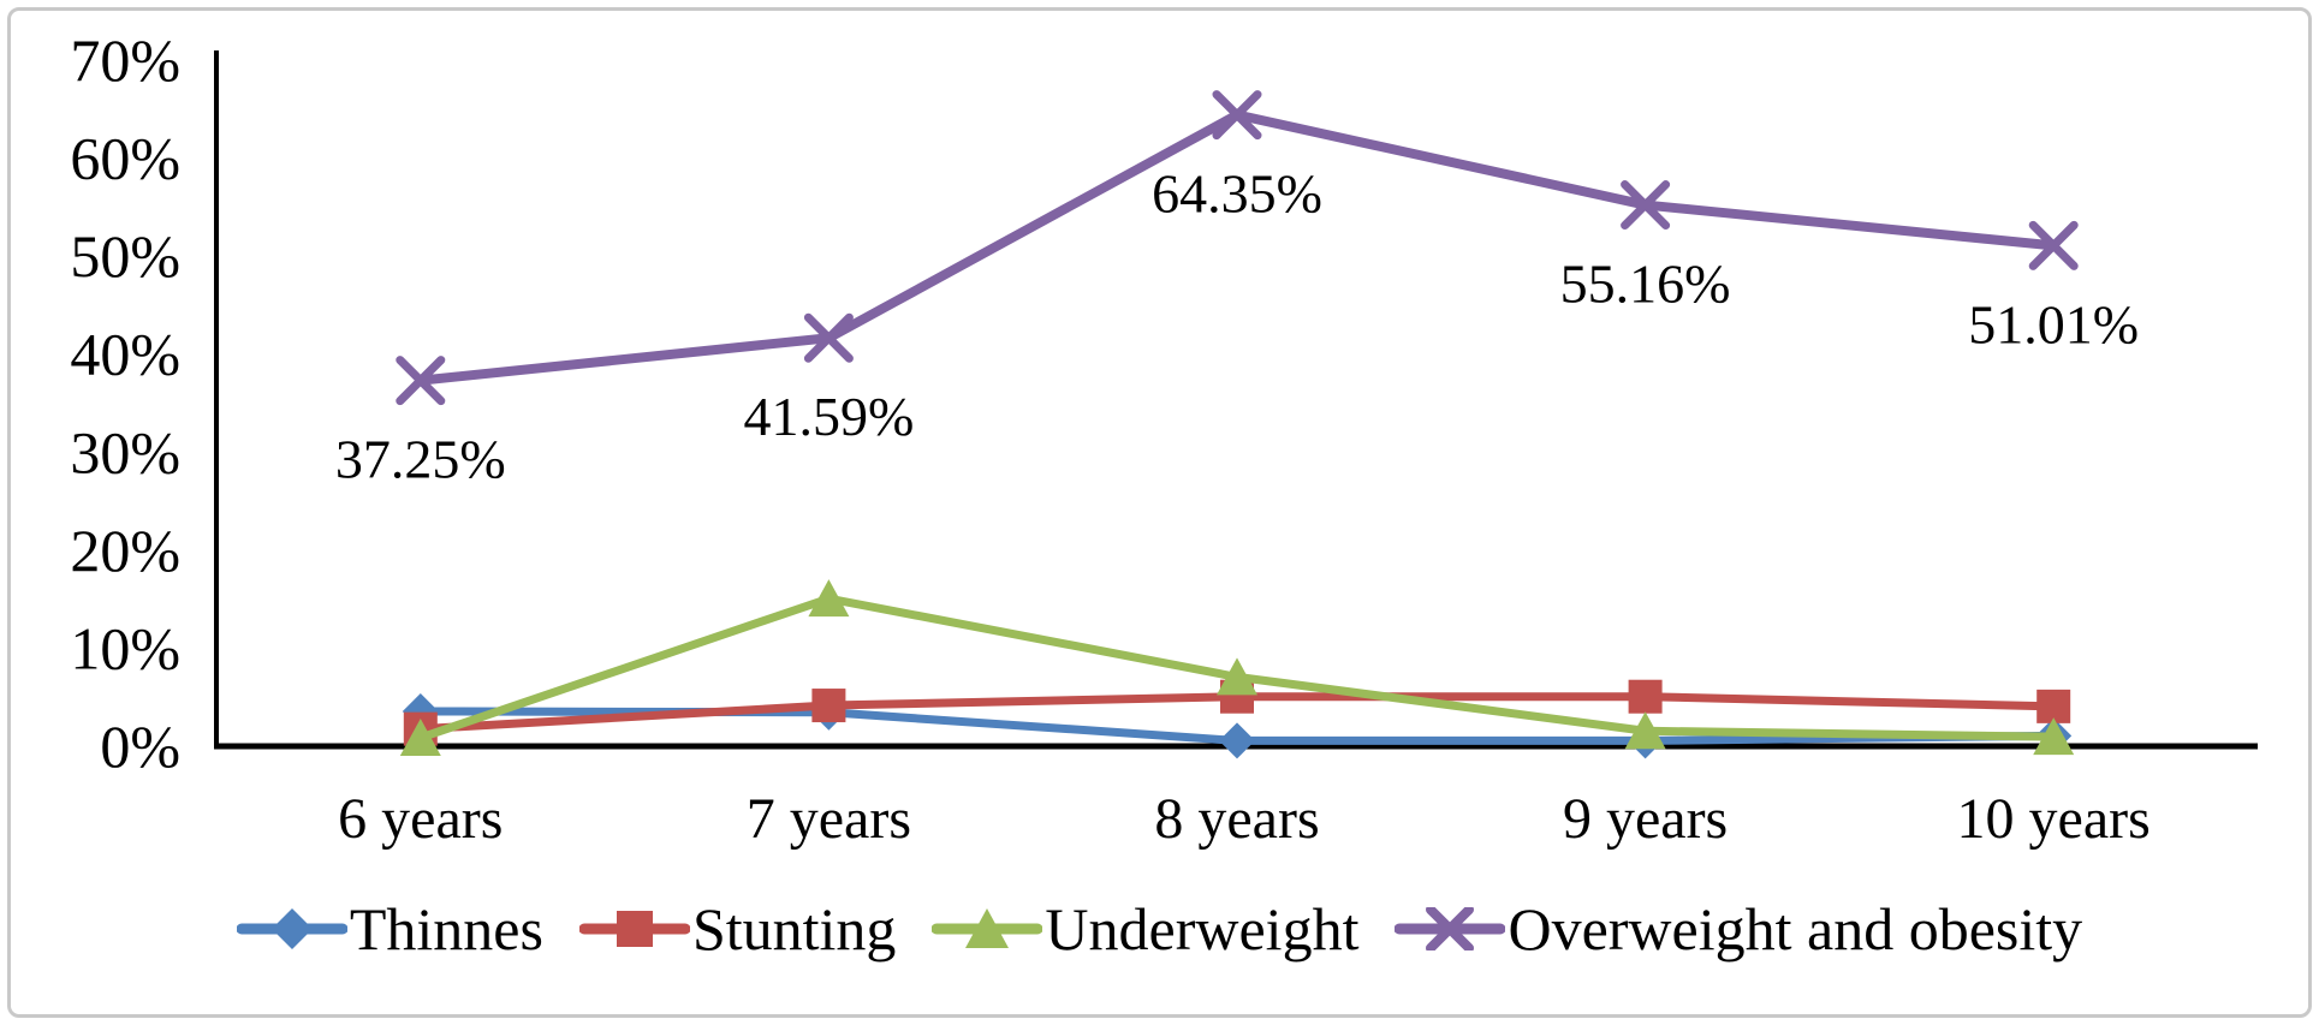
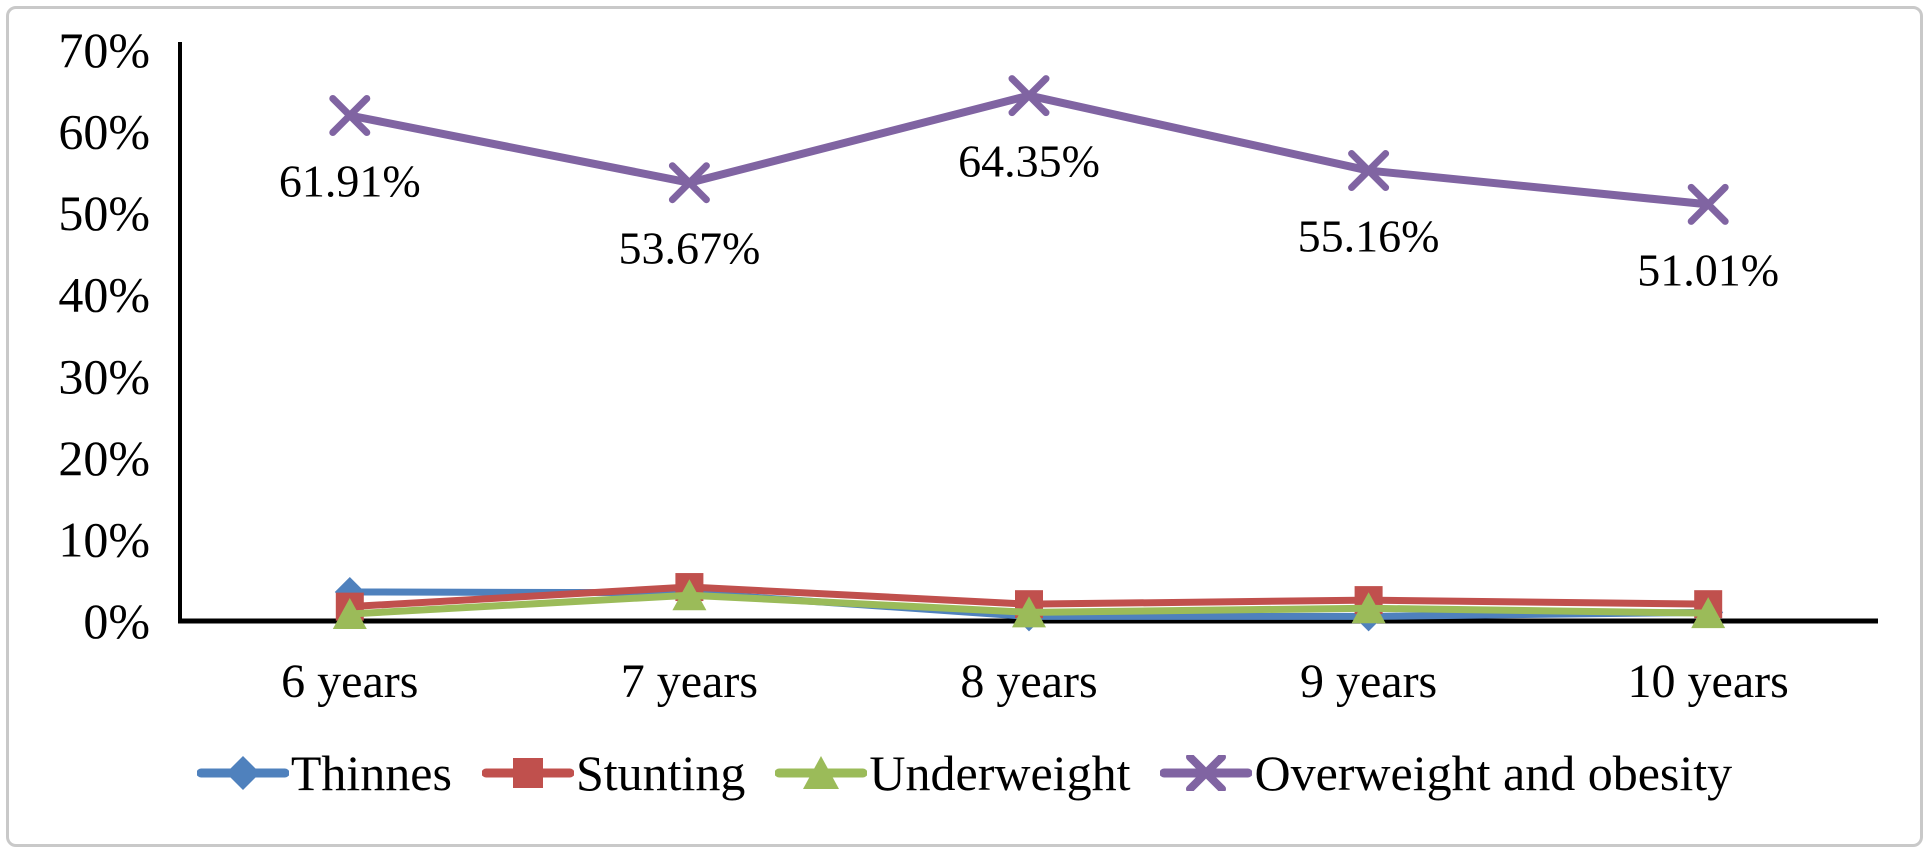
Overweight and obesity/6 years: 37.25% -> 61.91%
Underweight/7 years: 15% -> 3%
Overweight and obesity/7 years: 41.59% -> 53.67%
Stunting/8 years: 5% -> 2%
Underweight/8 years: 7% -> 1%
Stunting/9 years: 5% -> 2%
Stunting/10 years: 4% -> 2%
